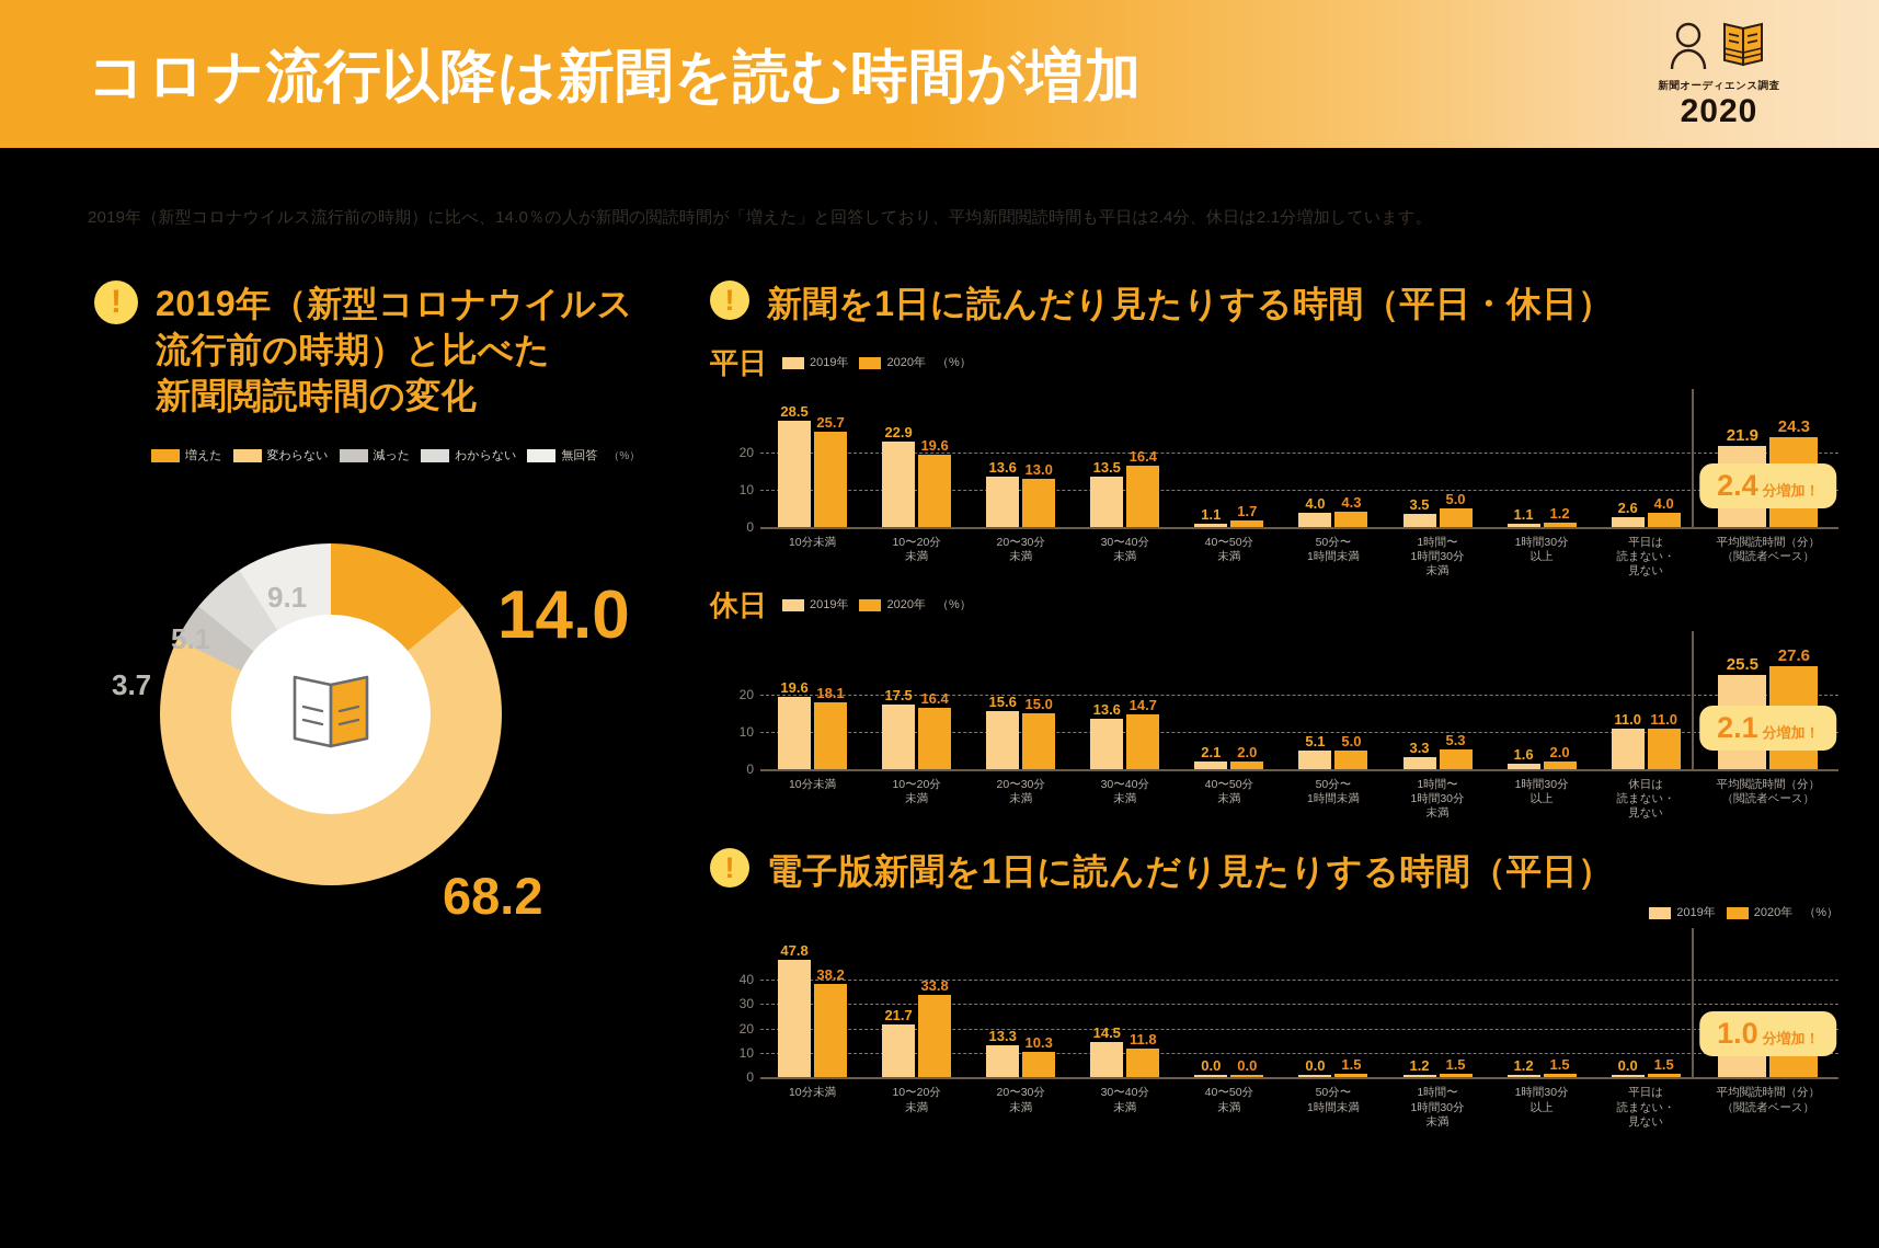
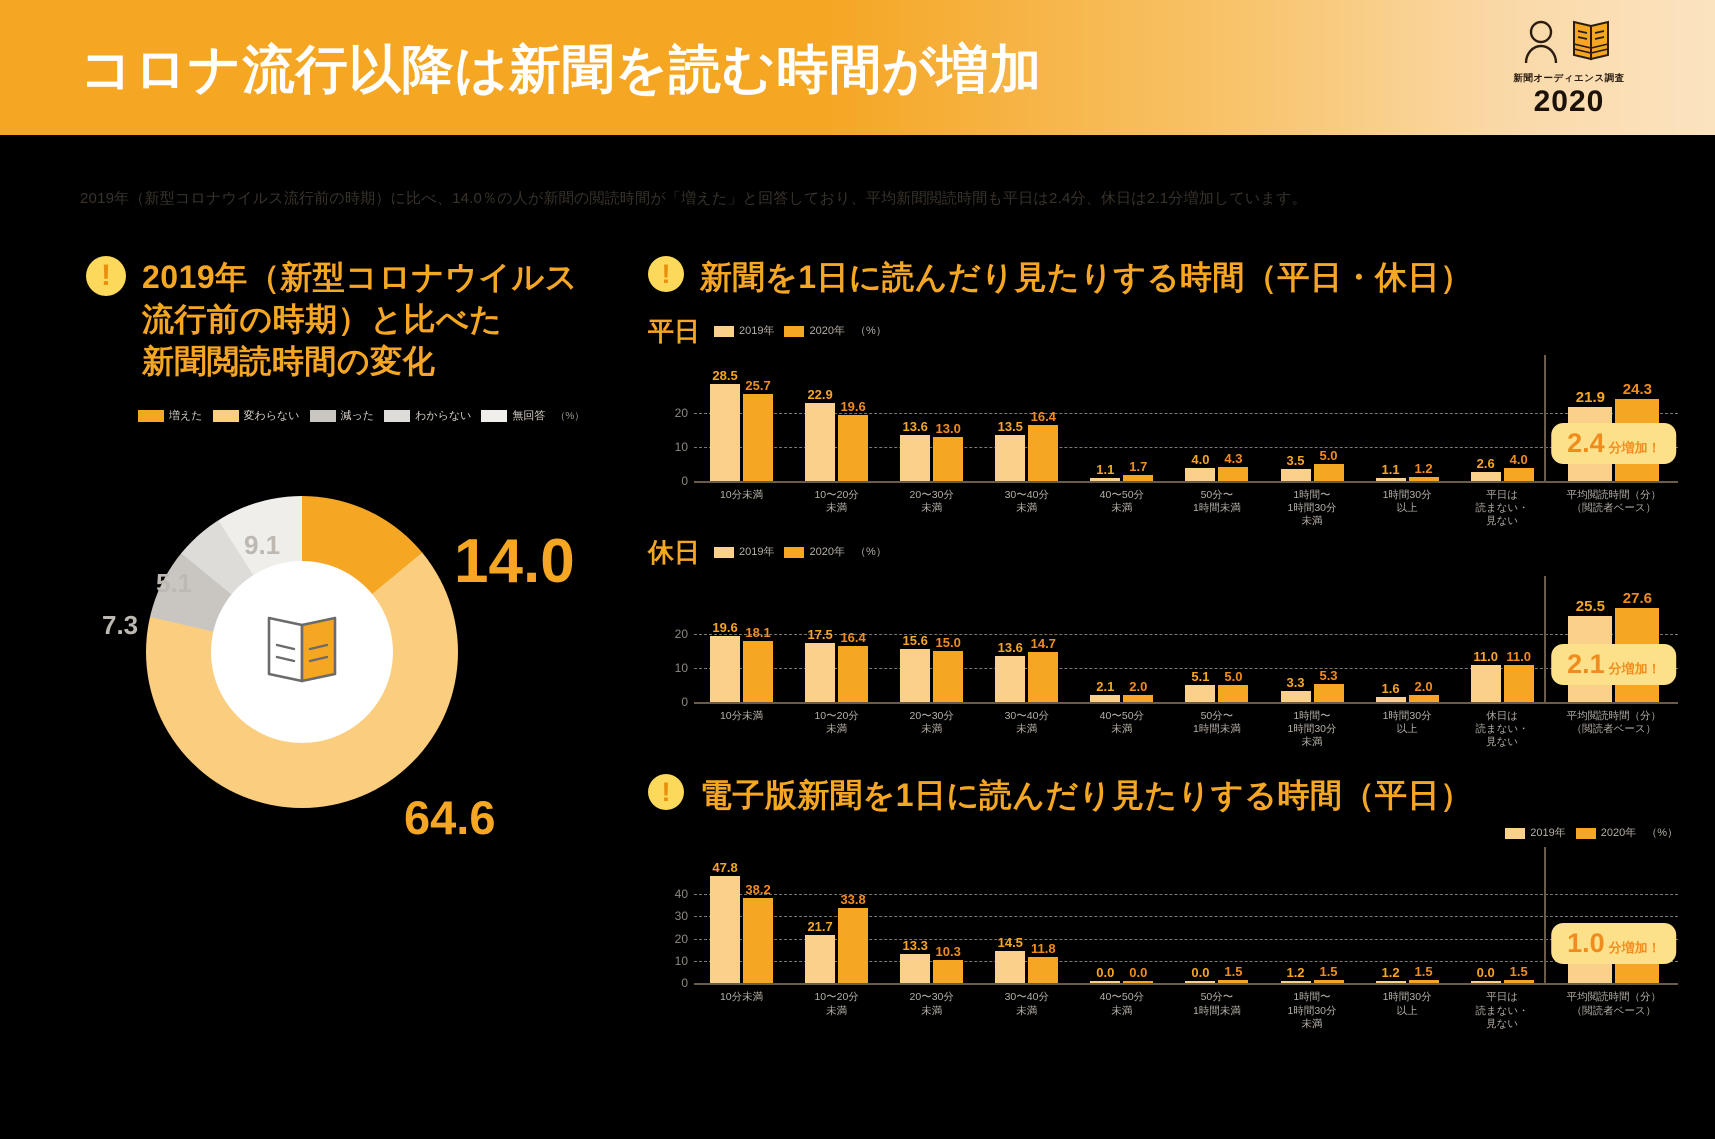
2019年（新型コロナウイルス流行前の時期）と比べた新聞閲読時間の変化/変わらない: 68.2 -> 64.6
2019年（新型コロナウイルス流行前の時期）と比べた新聞閲読時間の変化/減った: 3.7 -> 7.3
